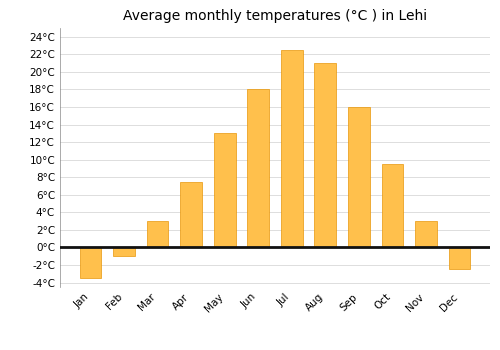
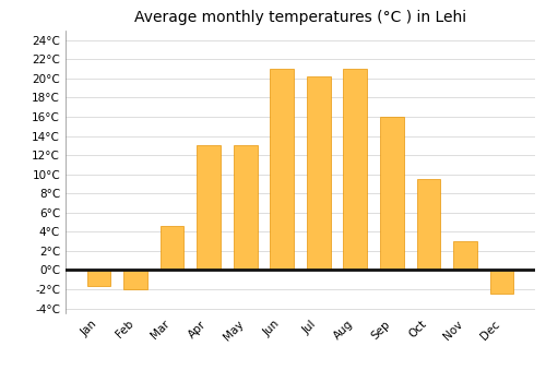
Jan: -3.5°C -> -1.6°C
Feb: -1.0°C -> -2.0°C
Mar: 3.0°C -> 4.6°C
Apr: 7.5°C -> 13.0°C
Jun: 18.0°C -> 21.0°C
Jul: 22.5°C -> 20.2°C
